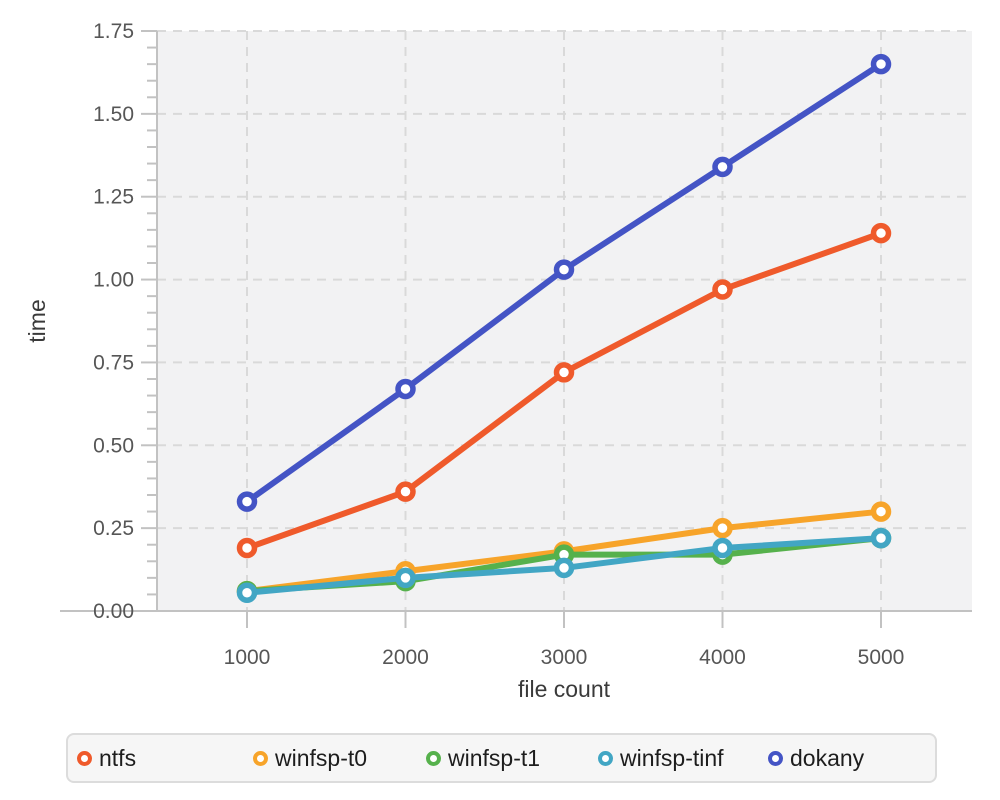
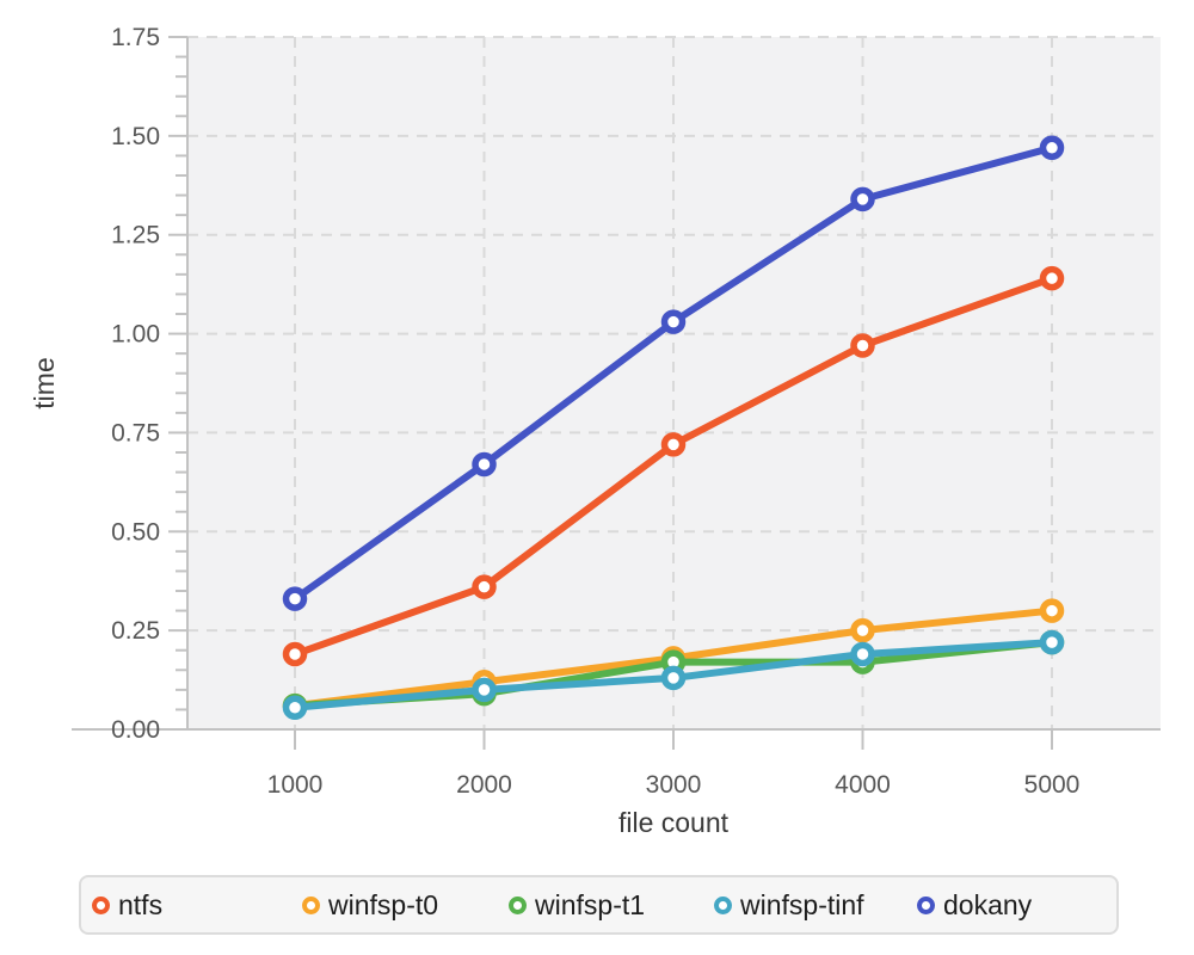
dokany/5000: 1.65 -> 1.47
